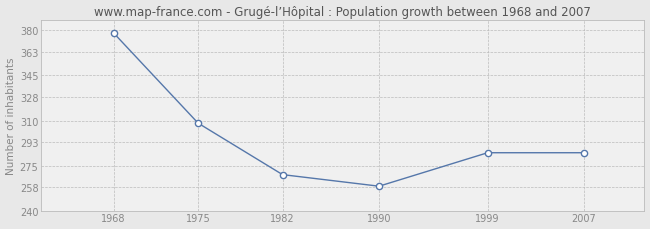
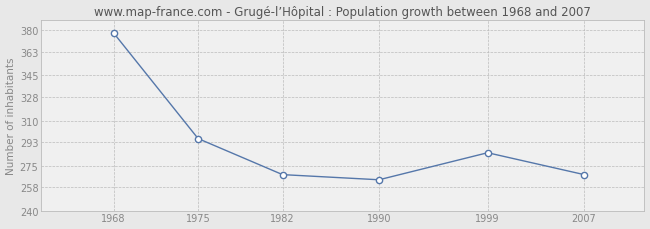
1975: 308 -> 296
1990: 259 -> 264
2007: 285 -> 268
